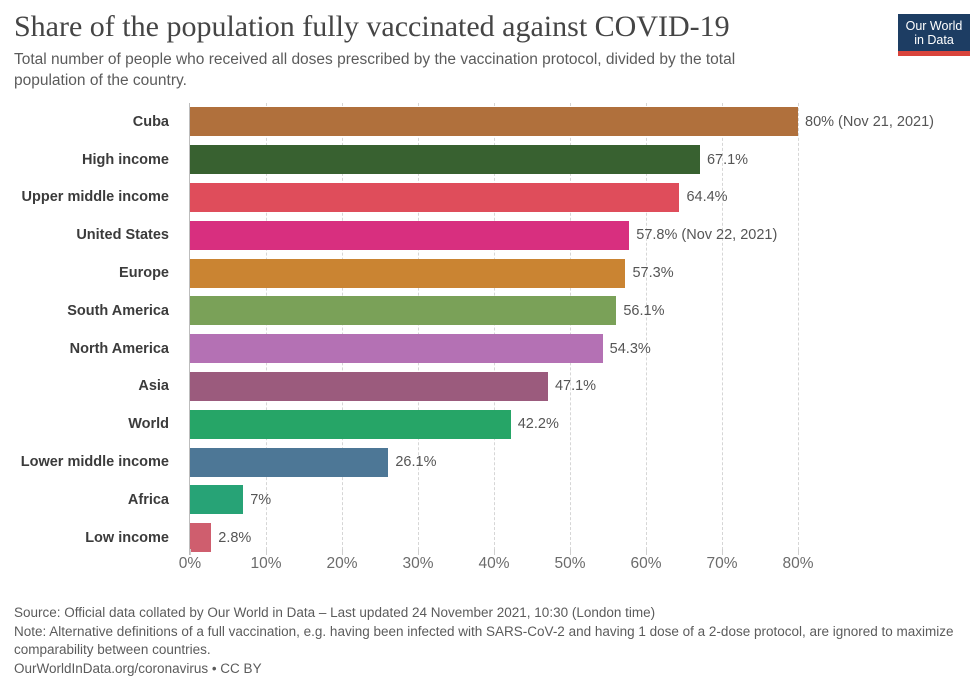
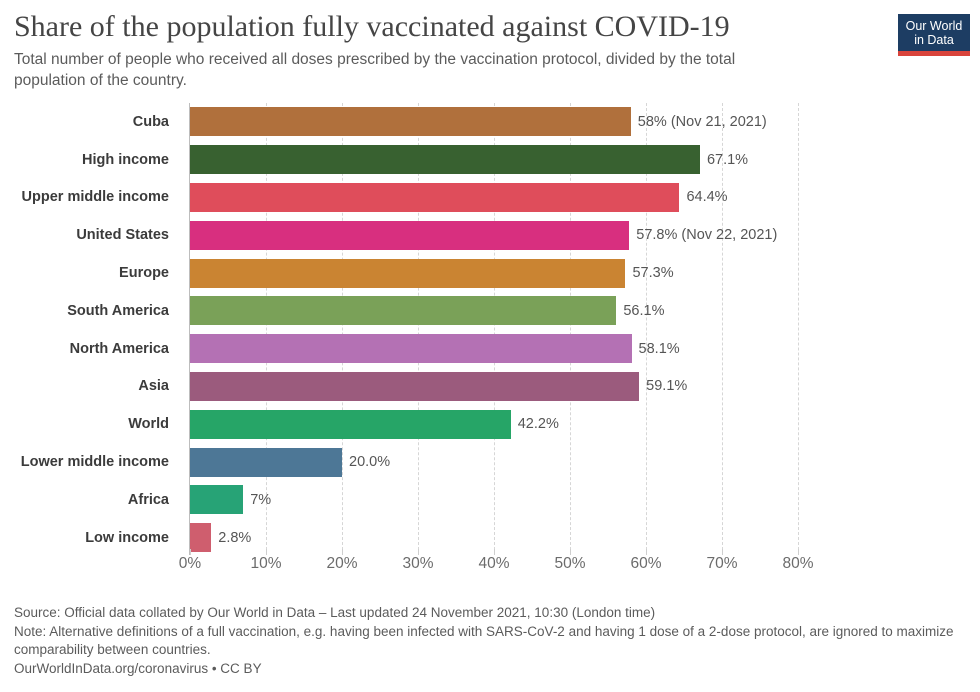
Cuba: 80% -> 58%
North America: 54.3% -> 58.1%
Asia: 47.1% -> 59.1%
Lower middle income: 26.1% -> 20.0%
